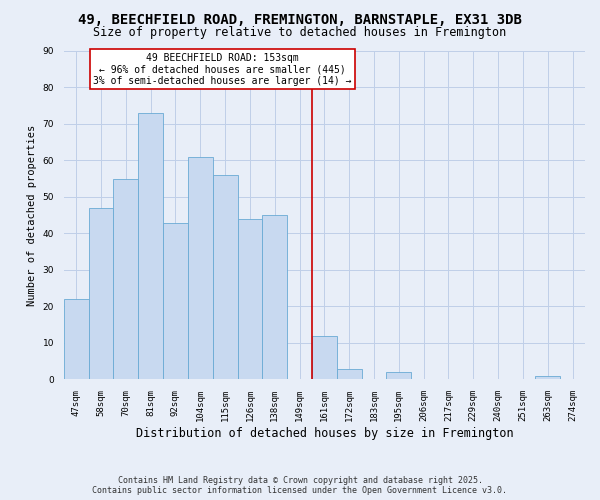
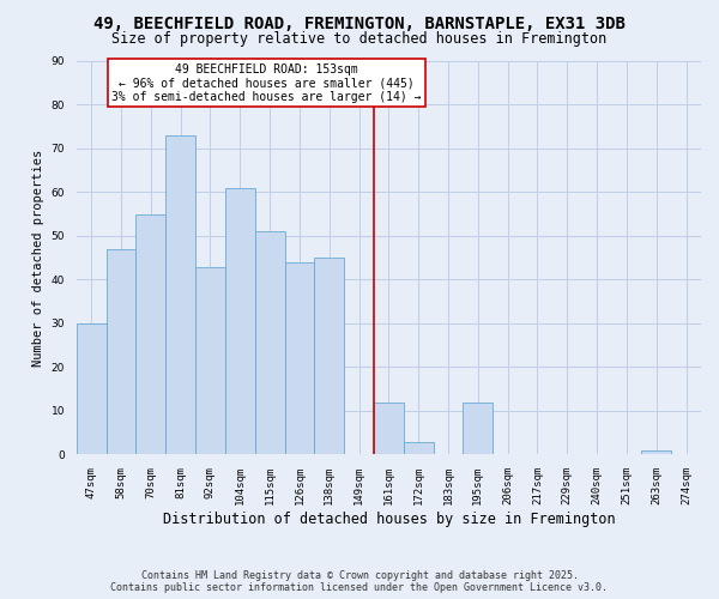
47sqm: 22 -> 30
115sqm: 56 -> 51
195sqm: 2 -> 12
